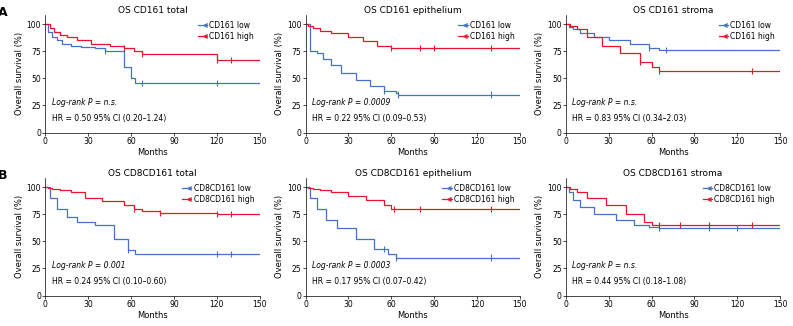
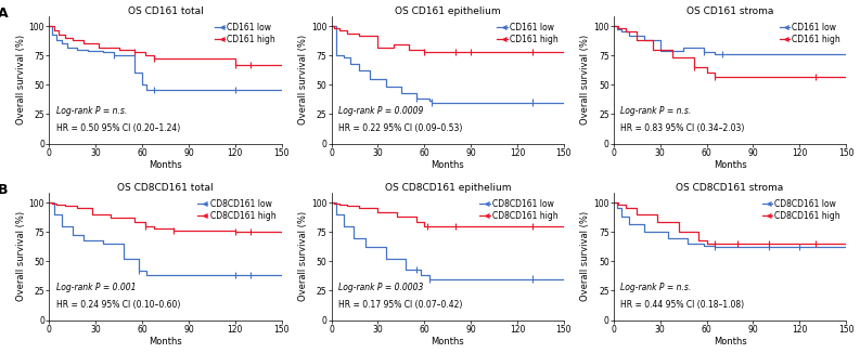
OS CD161 epithelium/CD161 high/30: 88 -> 82
OS CD161 stroma/CD161 low/30: 85 -> 79
